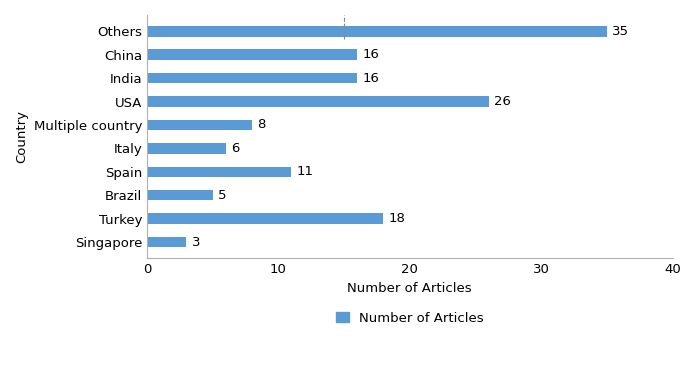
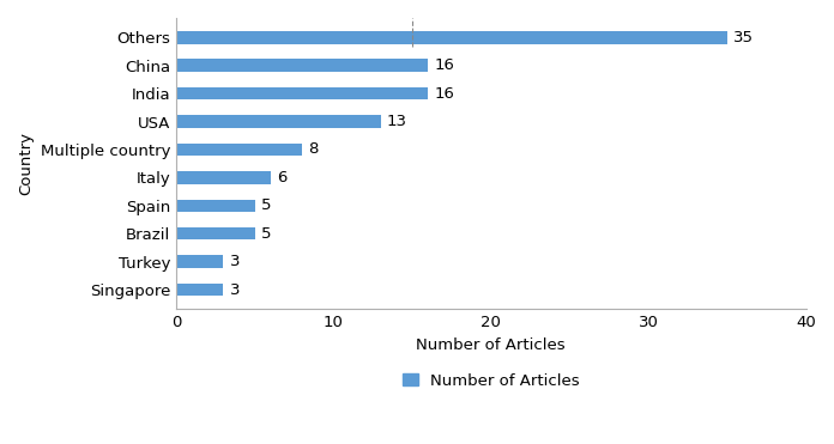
USA: 26 -> 13
Spain: 11 -> 5
Turkey: 18 -> 3
